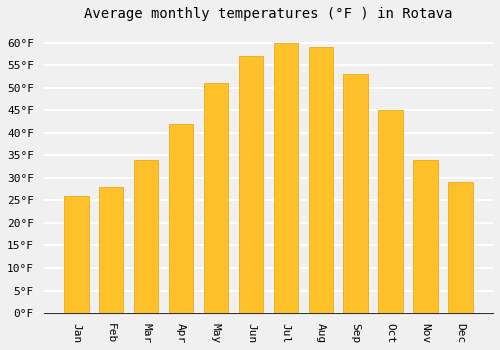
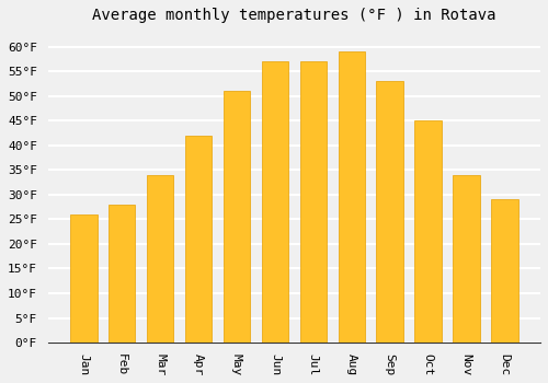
Jul: 60°F -> 57°F
